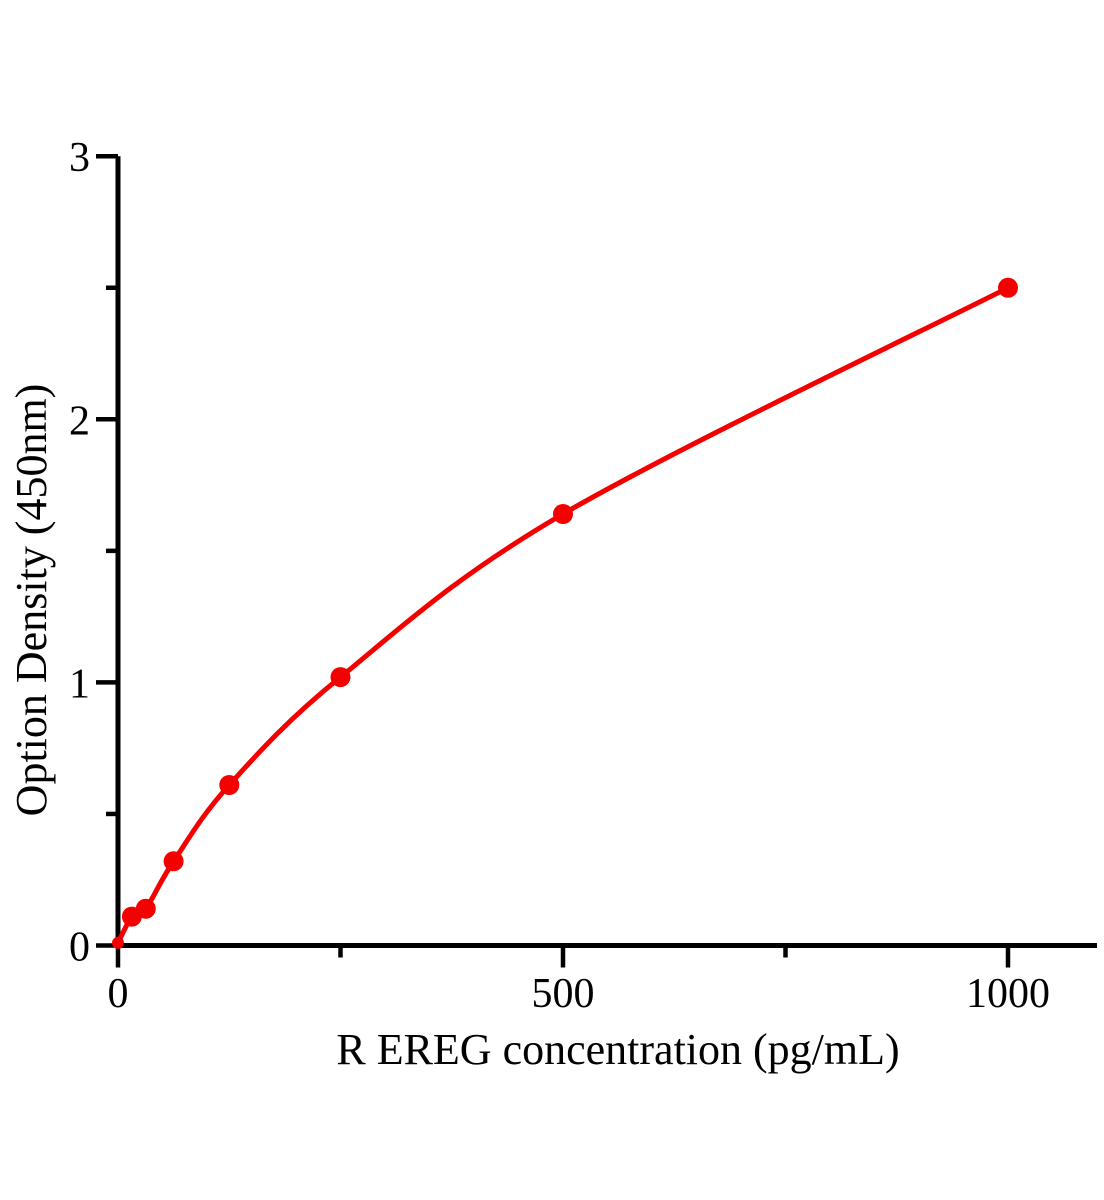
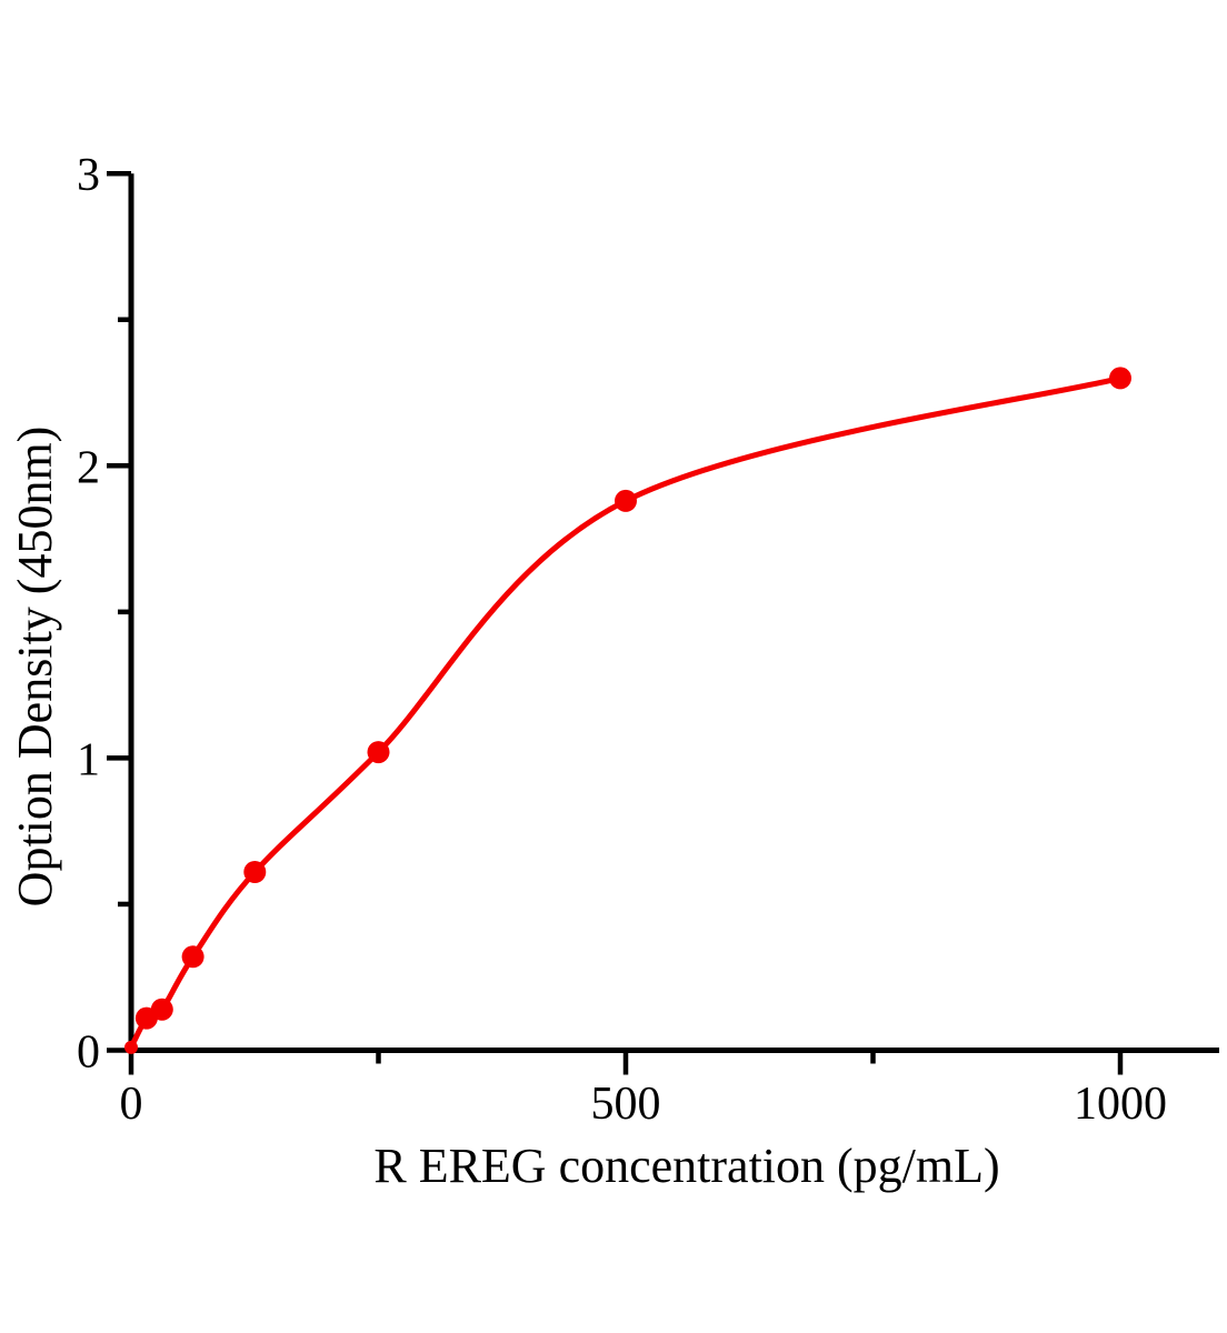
500: 1.64 -> 1.88
1000: 2.50 -> 2.30
